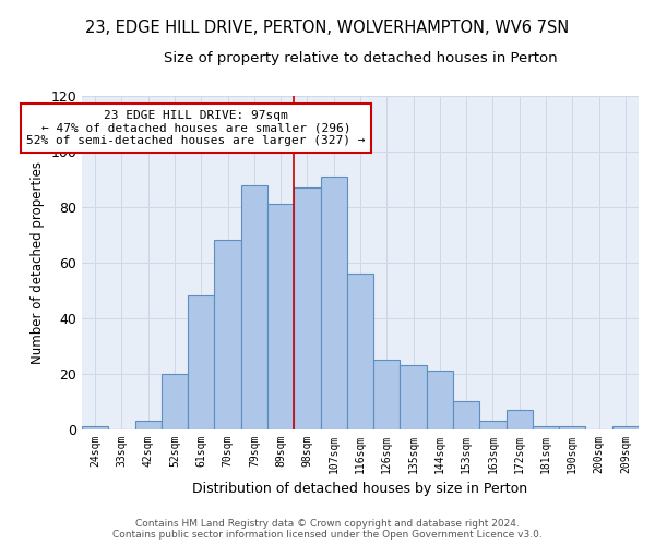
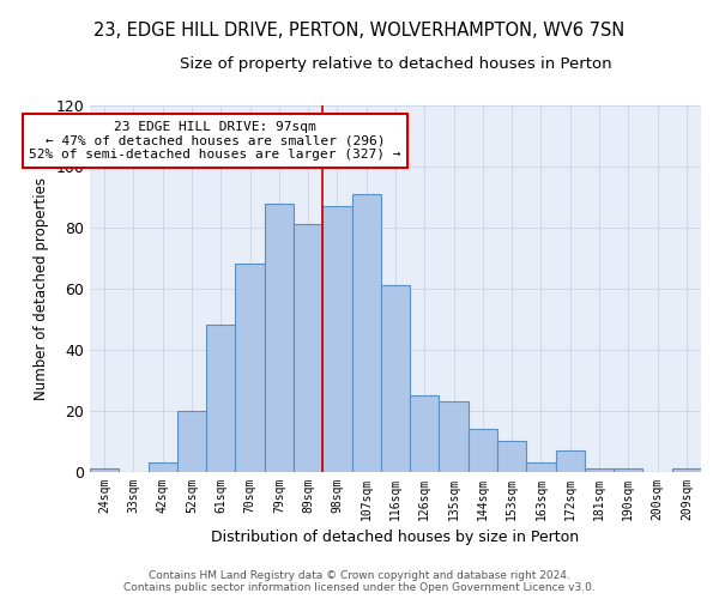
116sqm: 56 -> 61
144sqm: 21 -> 14
